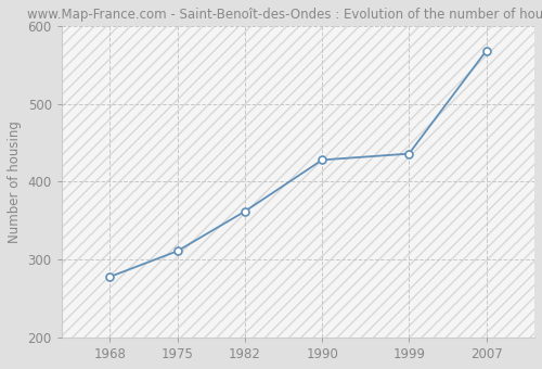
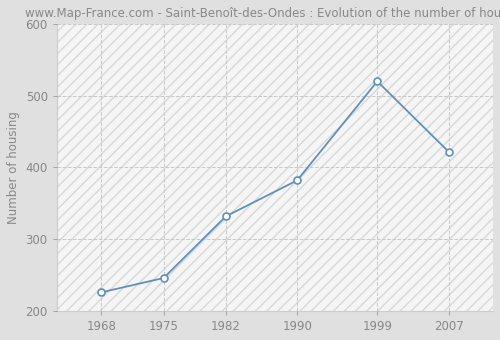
1968: 278 -> 226
1975: 311 -> 246
1982: 362 -> 332
1990: 428 -> 382
1999: 436 -> 520
2007: 568 -> 422
